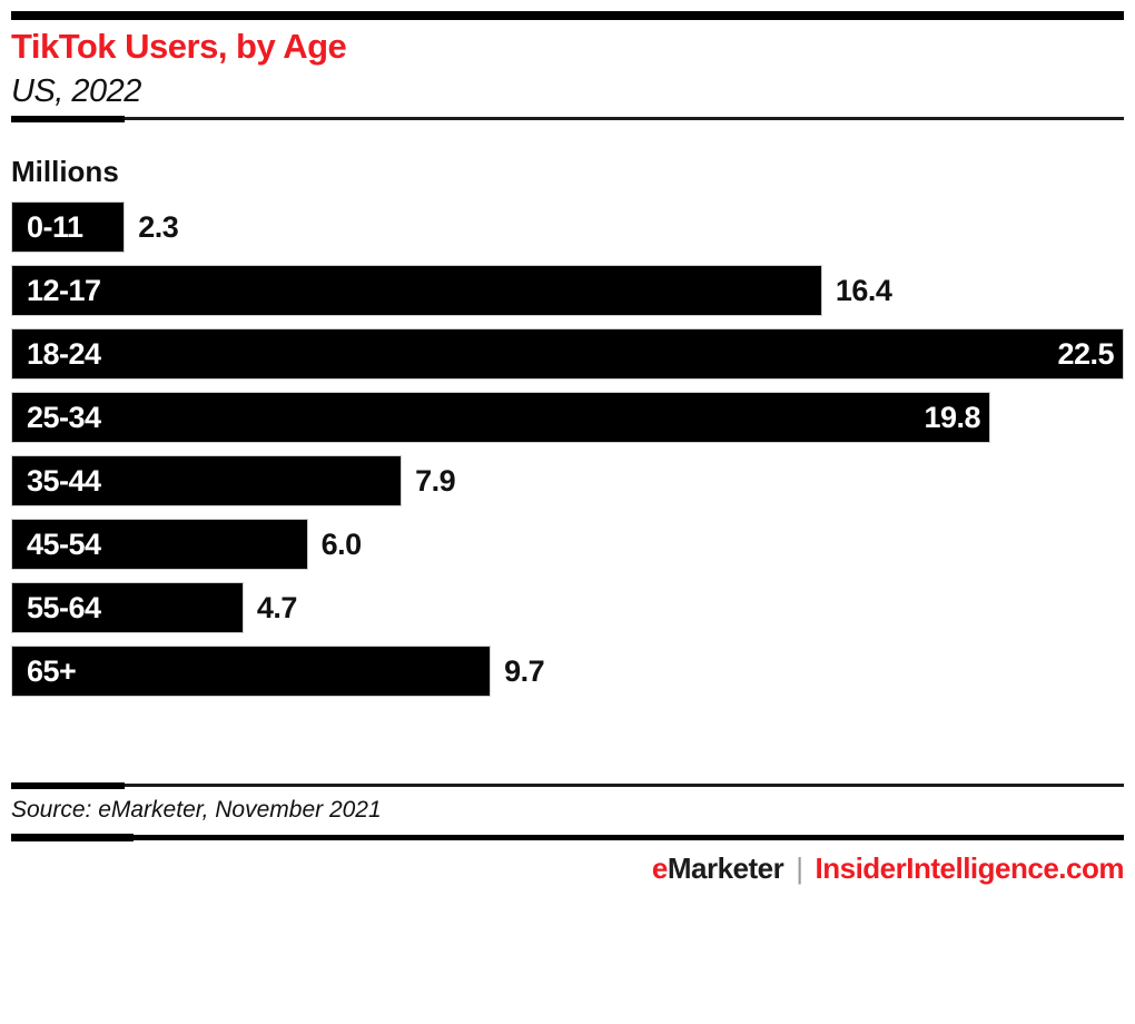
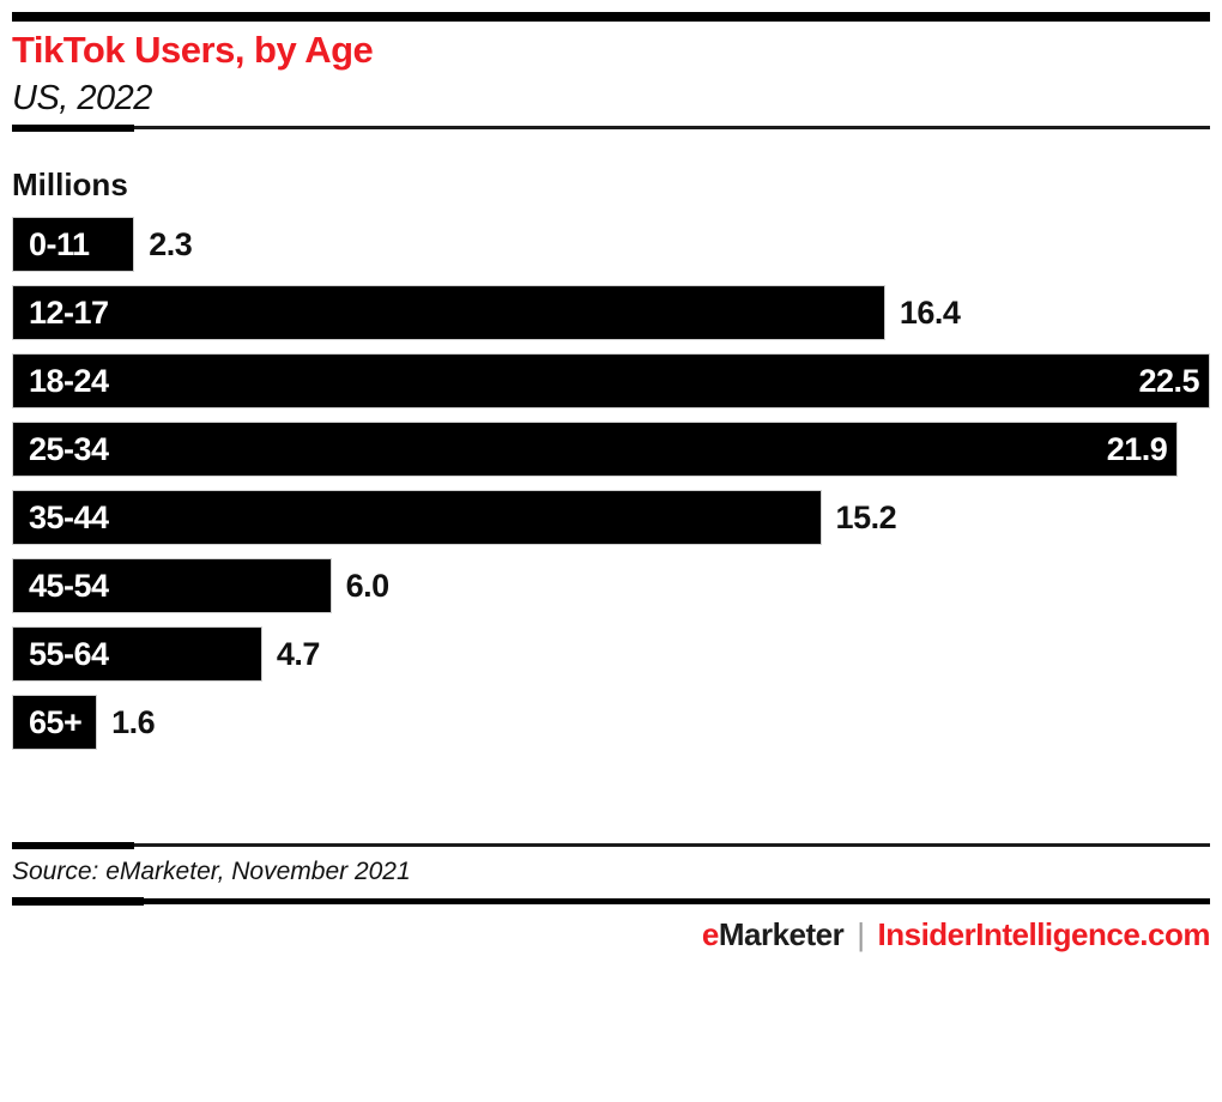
25-34: 19.8 -> 21.9
35-44: 7.9 -> 15.2
65+: 9.7 -> 1.6
